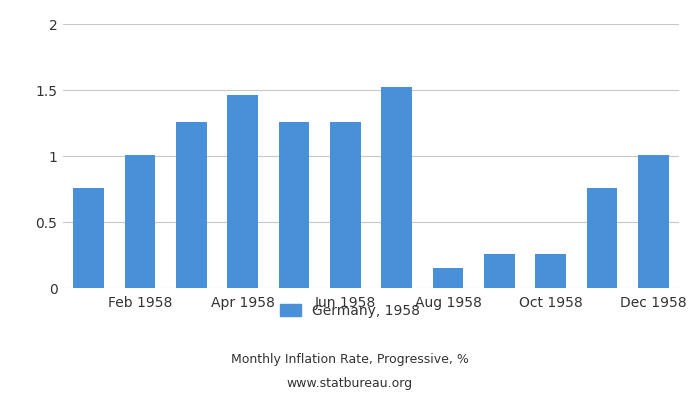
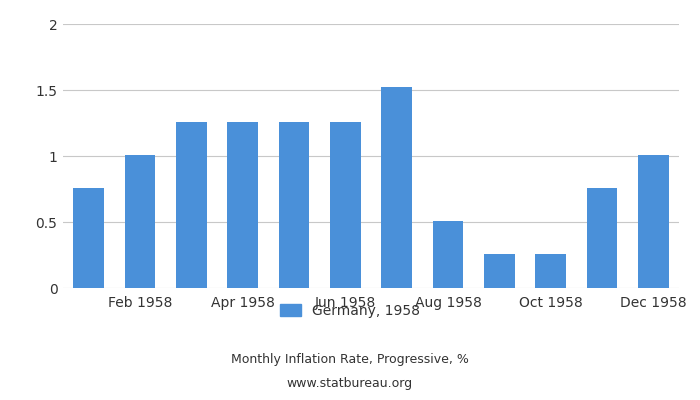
Apr 1958: 1.46 -> 1.26
Aug 1958: 0.15 -> 0.51
